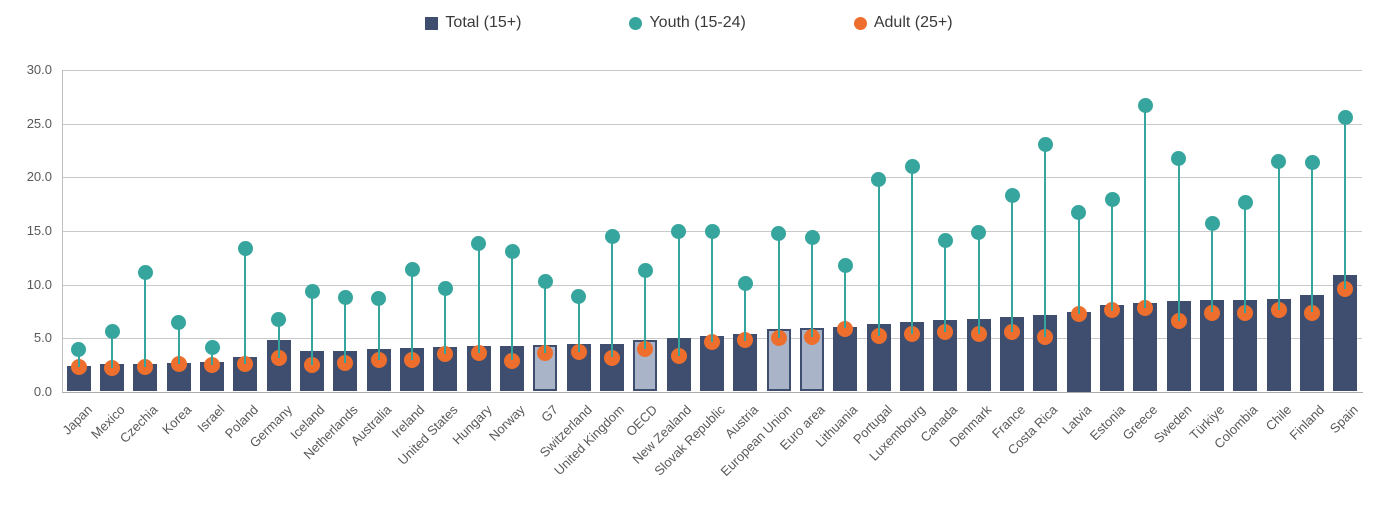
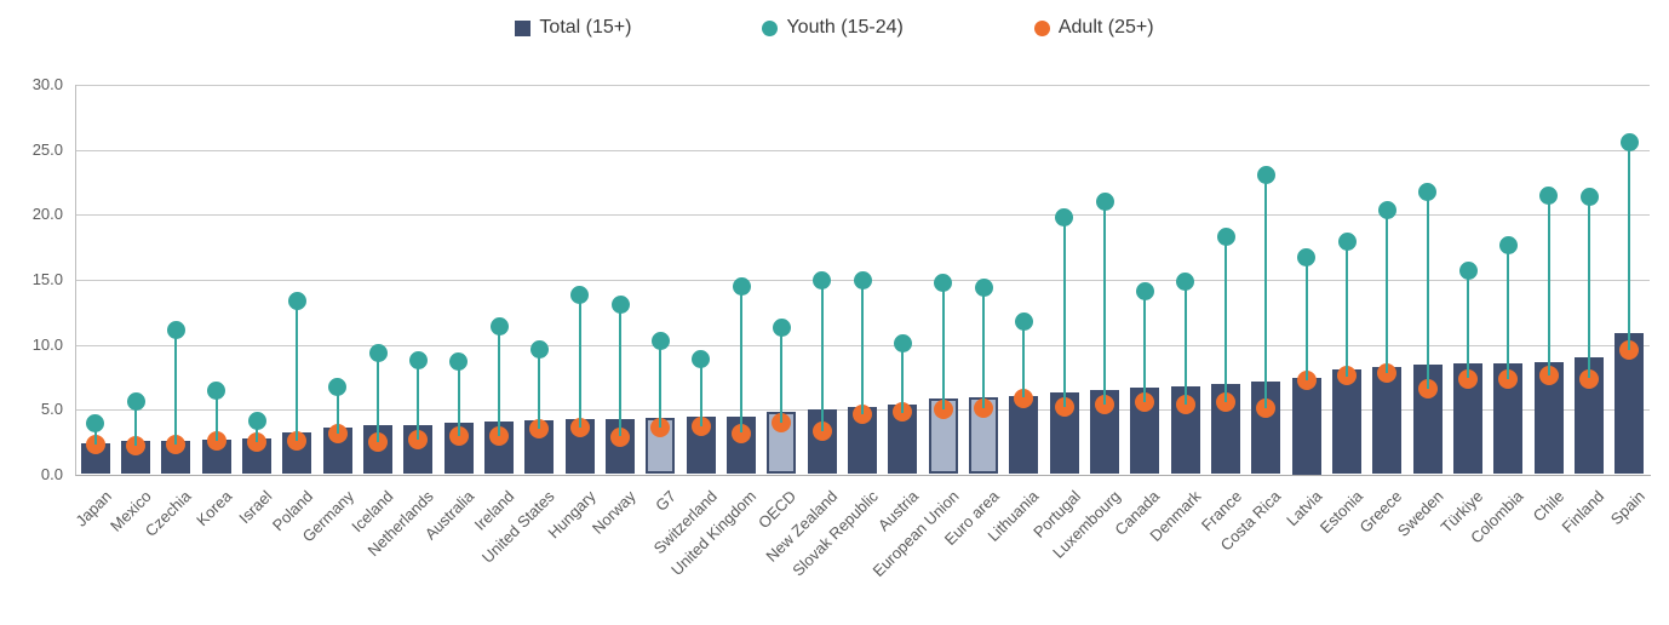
Total (15+)/Germany: 4.8 -> 3.6
Youth (15-24)/Greece: 26.7 -> 20.4
